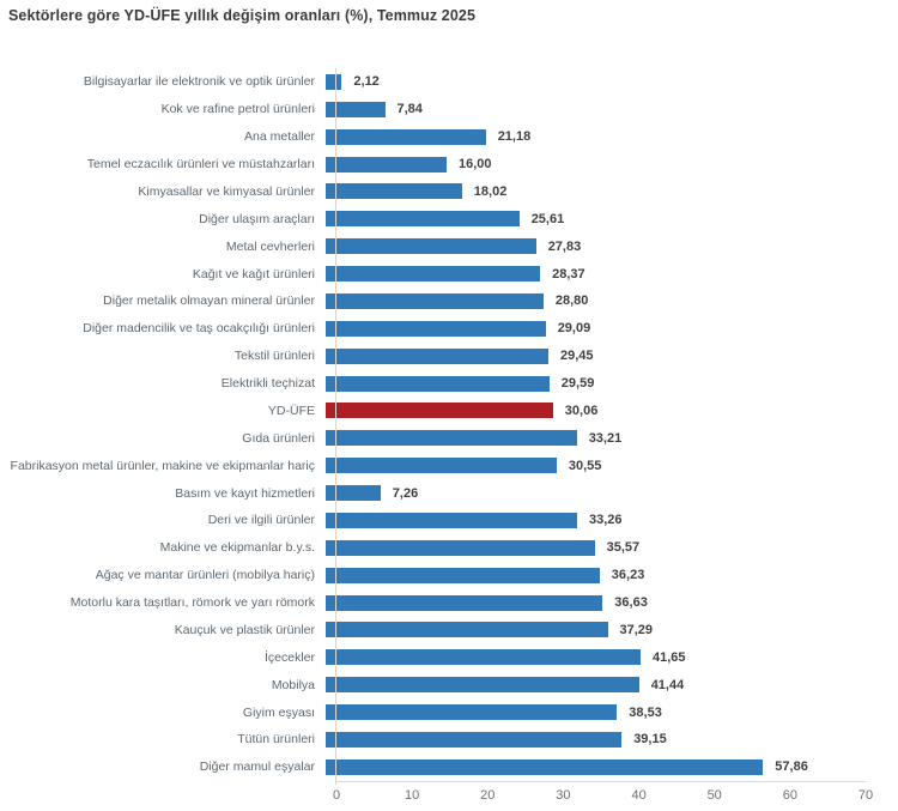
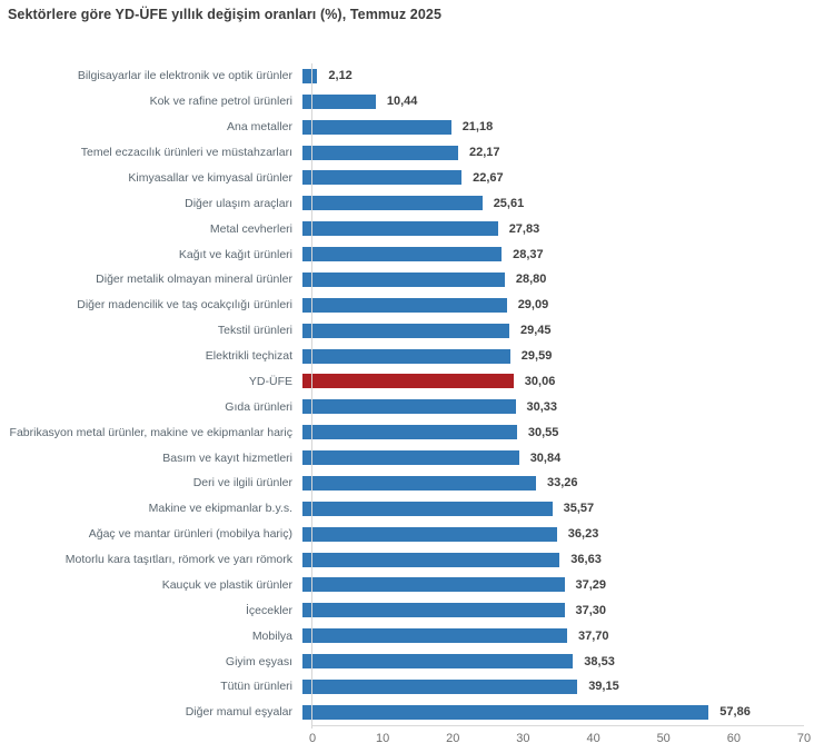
Kok ve rafine petrol ürünleri: 7,84 -> 10,44
Temel eczacılık ürünleri ve müstahzarları: 16,00 -> 22,17
Kimyasallar ve kimyasal ürünler: 18,02 -> 22,67
Gıda ürünleri: 33,21 -> 30,33
Basım ve kayıt hizmetleri: 7,26 -> 30,84
İçecekler: 41,65 -> 37,30
Mobilya: 41,44 -> 37,70
